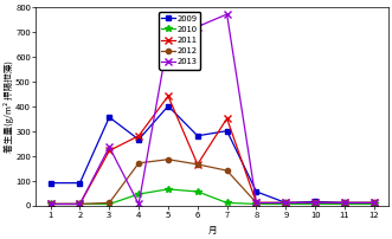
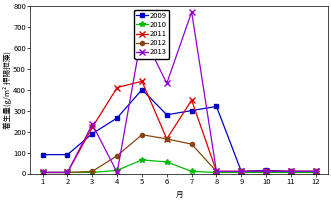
2009/3: 355 -> 190
2010/4: 45 -> 15
2011/4: 280 -> 410
2012/4: 170 -> 85
2013/6: 720 -> 430
2009/8: 55 -> 320
